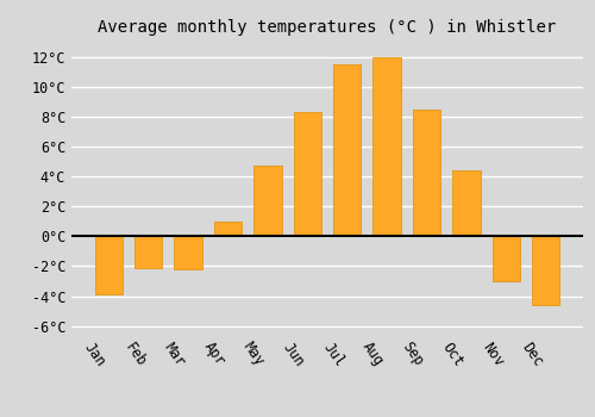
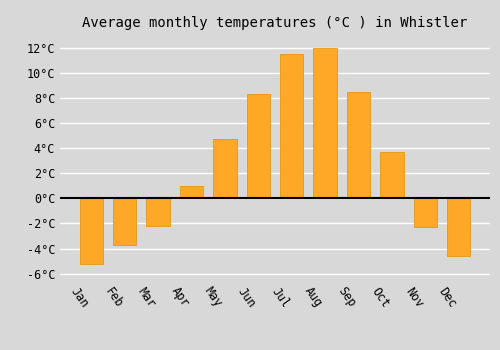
Jan: -3.9°C -> -5.2°C
Feb: -2.1°C -> -3.7°C
Oct: 4.4°C -> 3.7°C
Nov: -3.0°C -> -2.3°C
